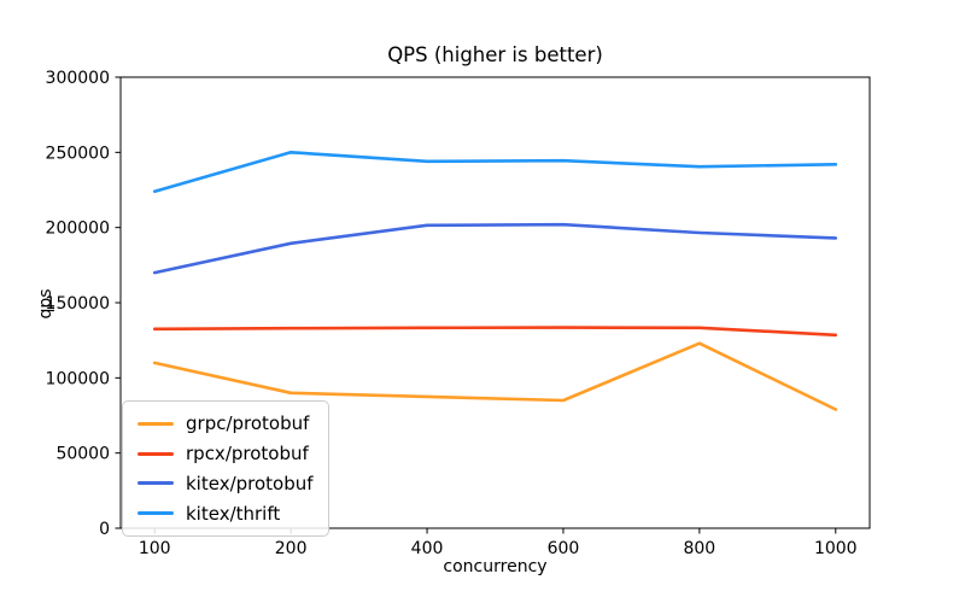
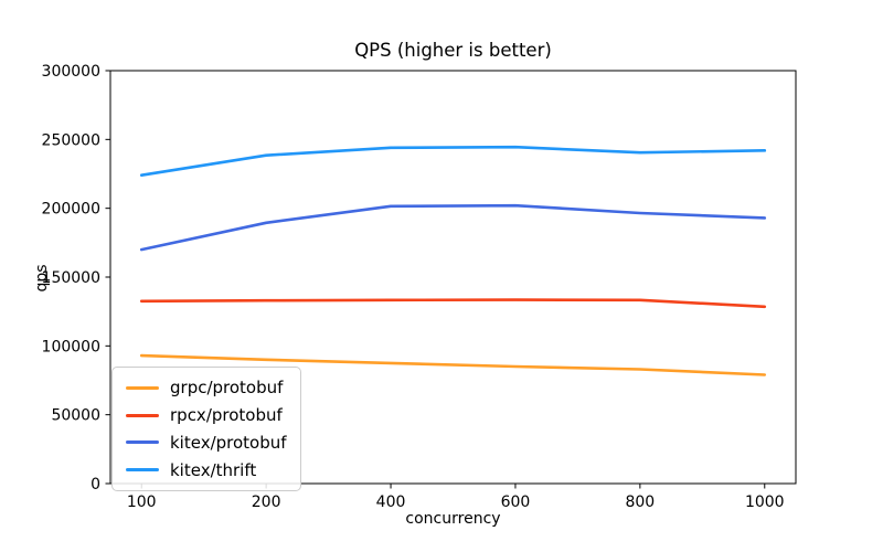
grpc/protobuf/100: 110000 -> 93000
kitex/thrift/200: 250000 -> 238000
grpc/protobuf/800: 123000 -> 83000
